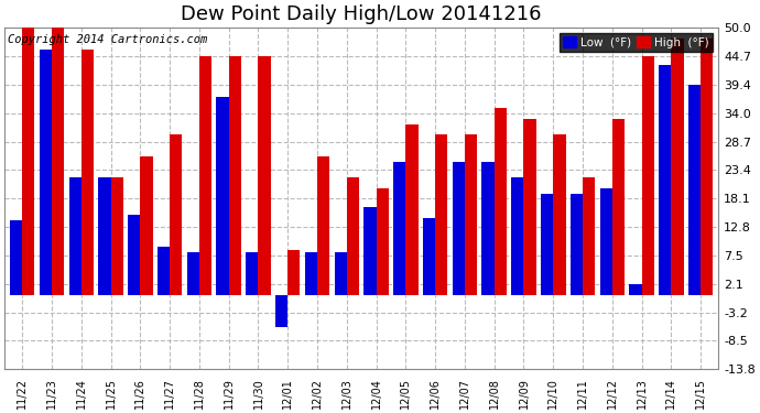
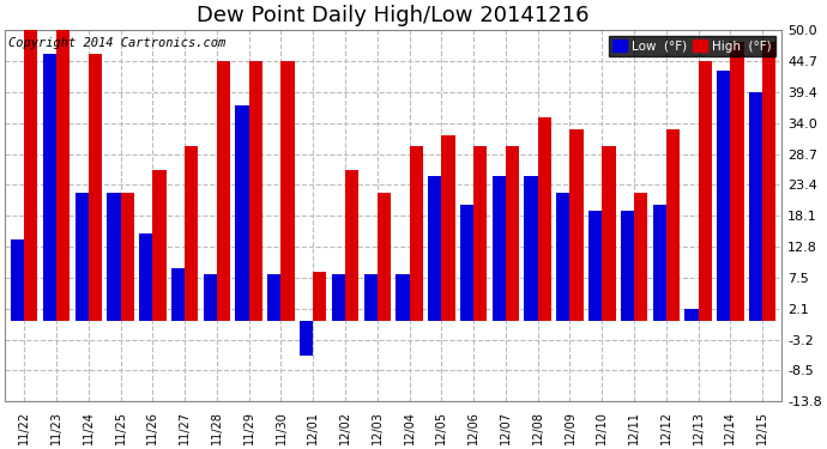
Low (°F)/12/04: 16.5 -> 8.0
High (°F)/12/04: 20.0 -> 30.0
Low (°F)/12/06: 14.5 -> 20.0
